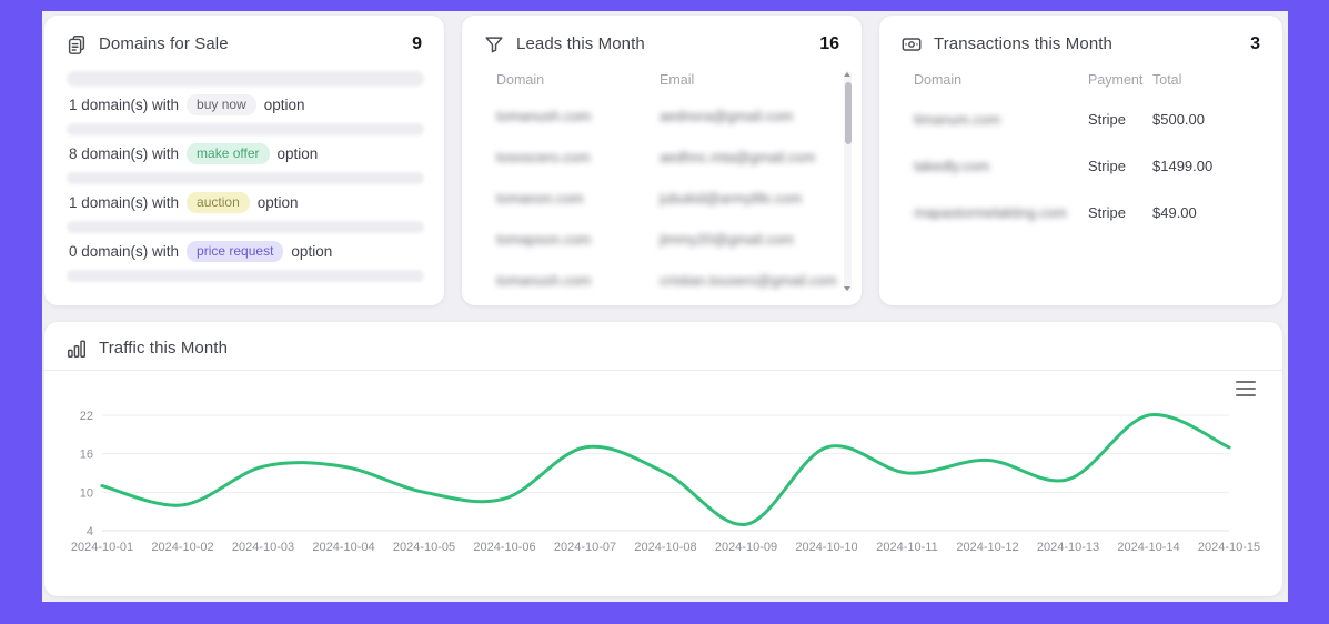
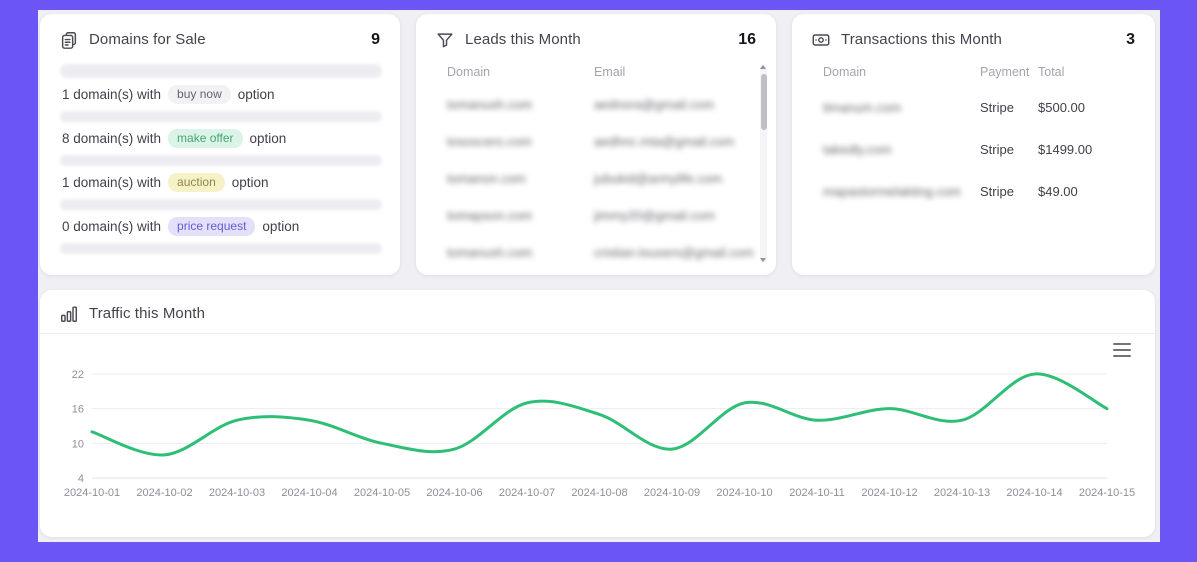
2024-10-01: 11 -> 12
2024-10-08: 13 -> 15
2024-10-09: 5 -> 9
2024-10-11: 13 -> 14
2024-10-12: 15 -> 16
2024-10-13: 12 -> 14
2024-10-15: 17 -> 16
